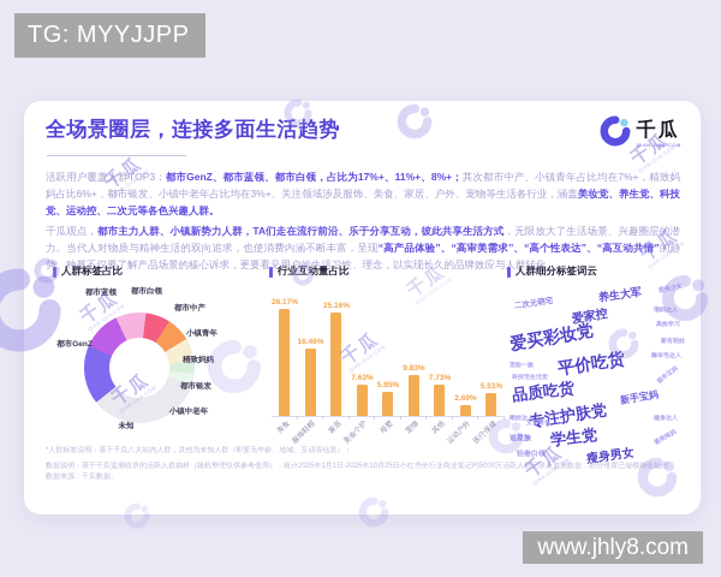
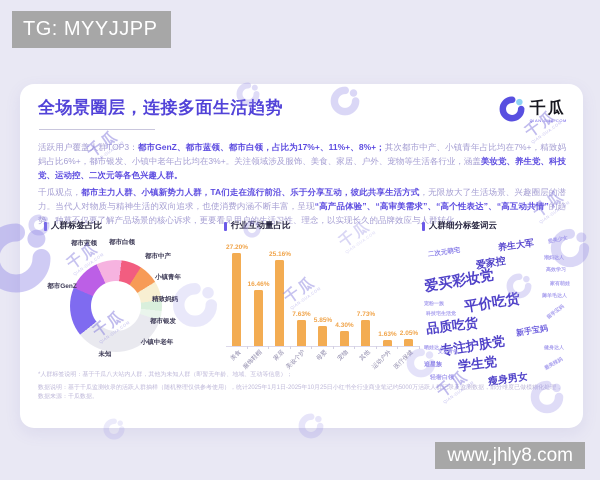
行业互动量占比/美食: 26.17% -> 27.20%
行业互动量占比/宠物: 9.83% -> 4.30%
行业互动量占比/运动户外: 2.69% -> 1.63%
行业互动量占比/医疗保健: 5.51% -> 2.05%
